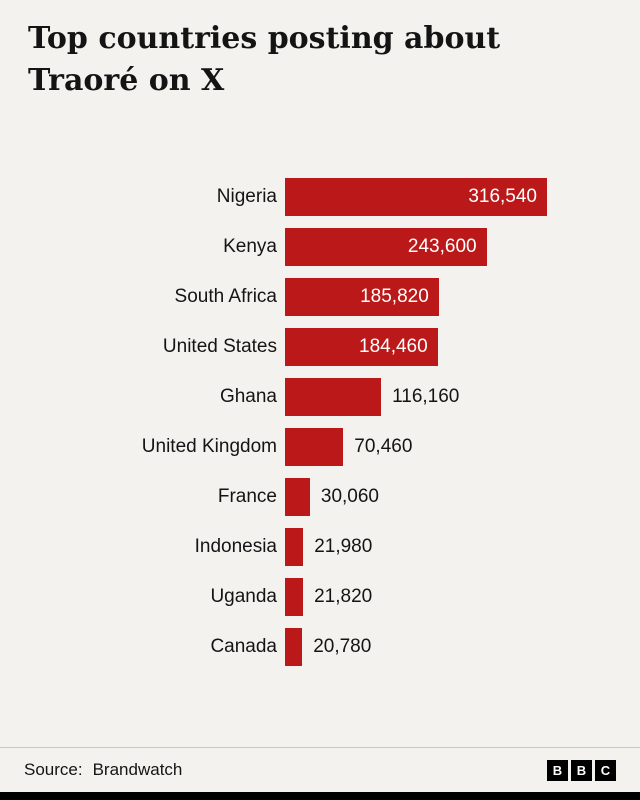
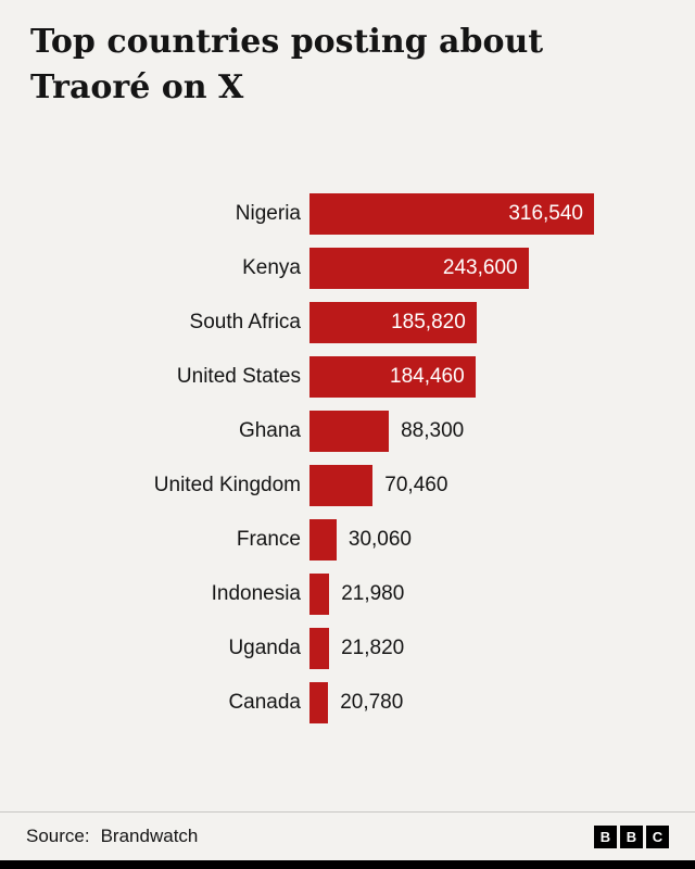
Ghana: 116,160 -> 88,300
